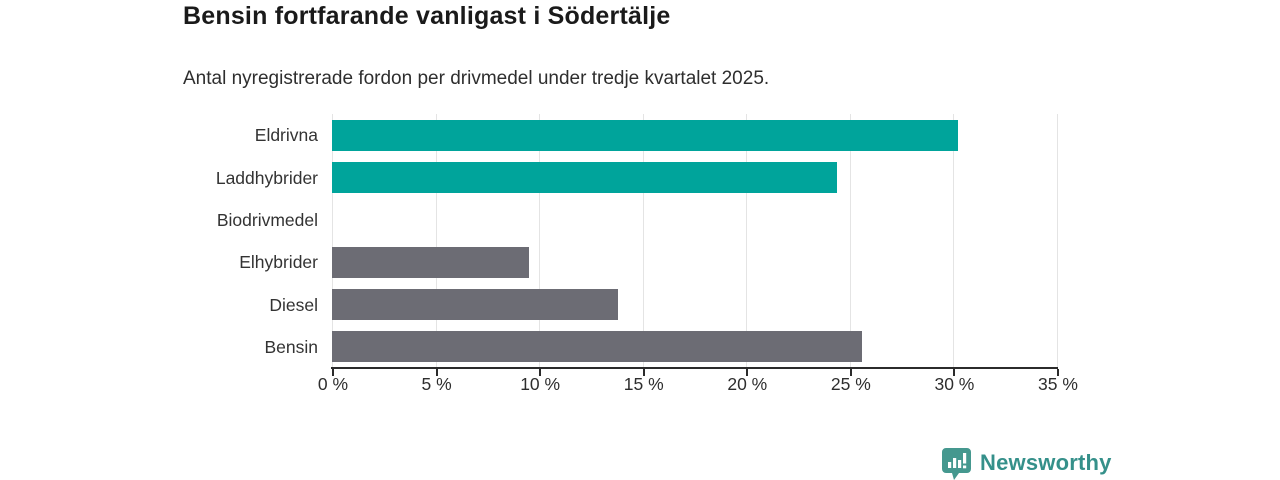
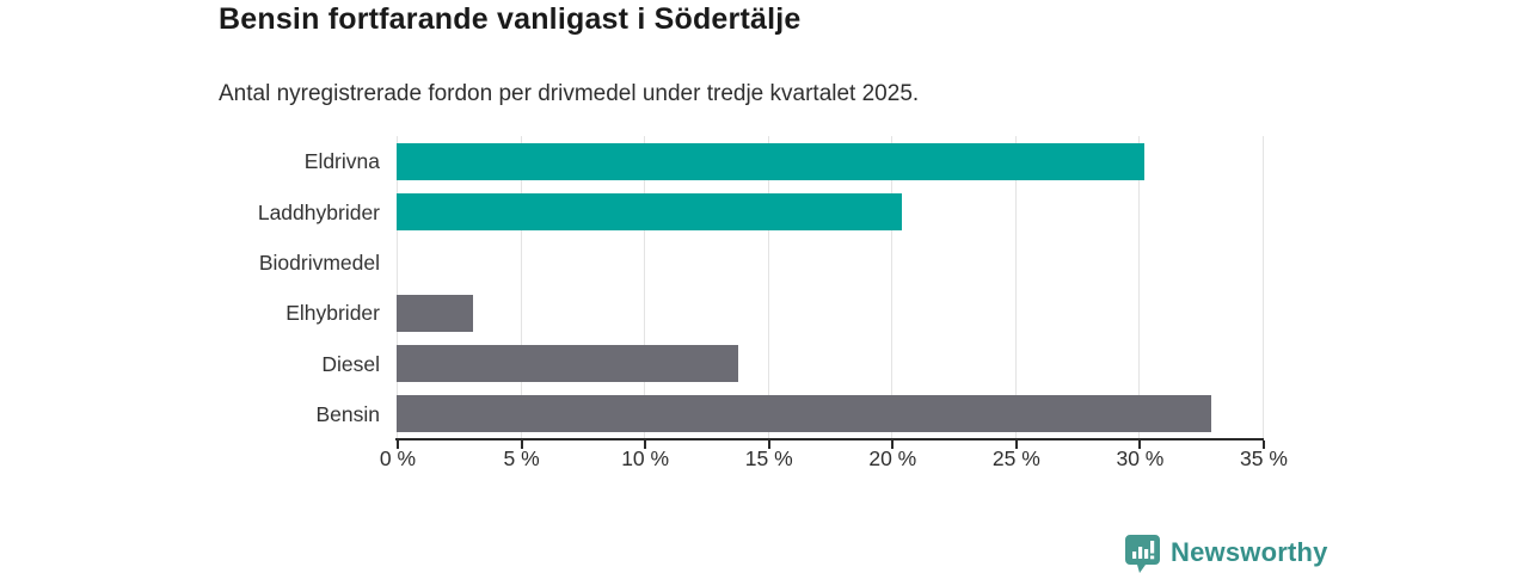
Laddhybrider: 24.4% -> 20.4%
Elhybrider: 9.5% -> 3.1%
Bensin: 25.6% -> 32.9%
